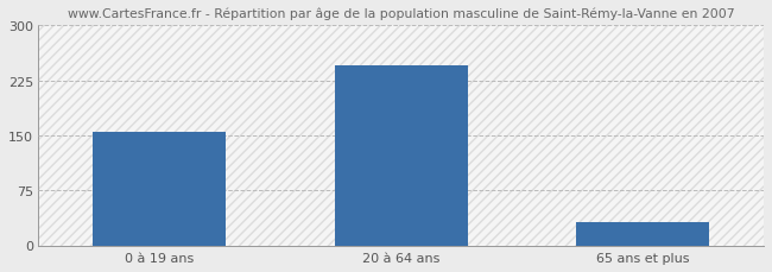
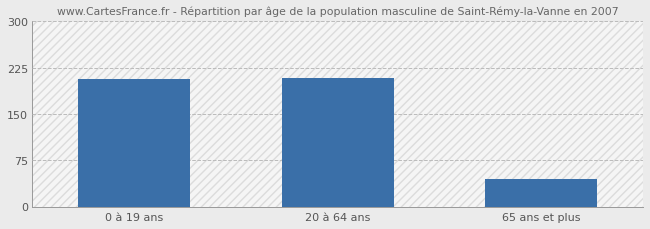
0 à 19 ans: 155 -> 206
20 à 64 ans: 245 -> 208
65 ans et plus: 32 -> 44
